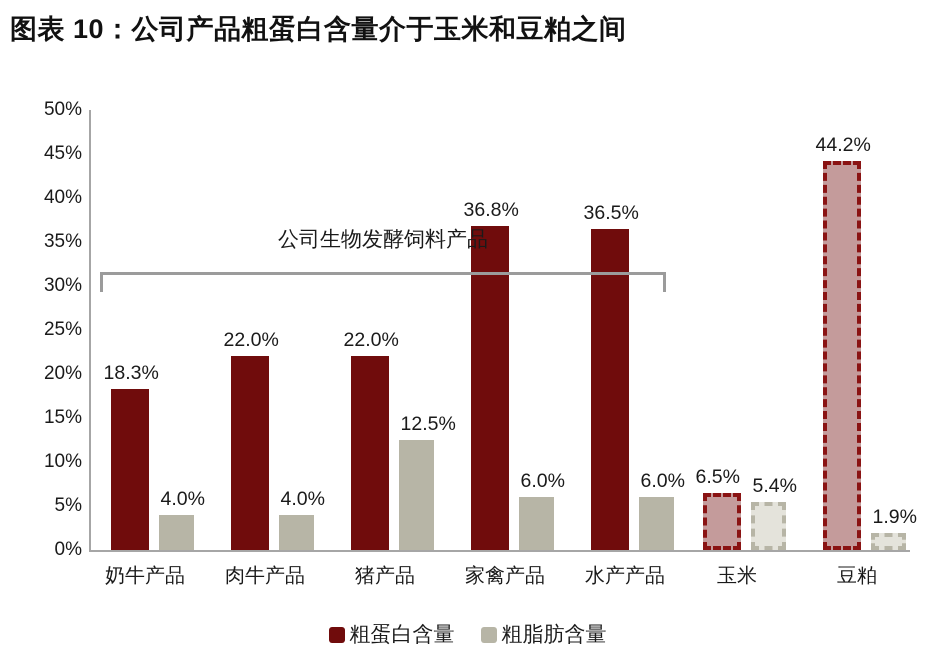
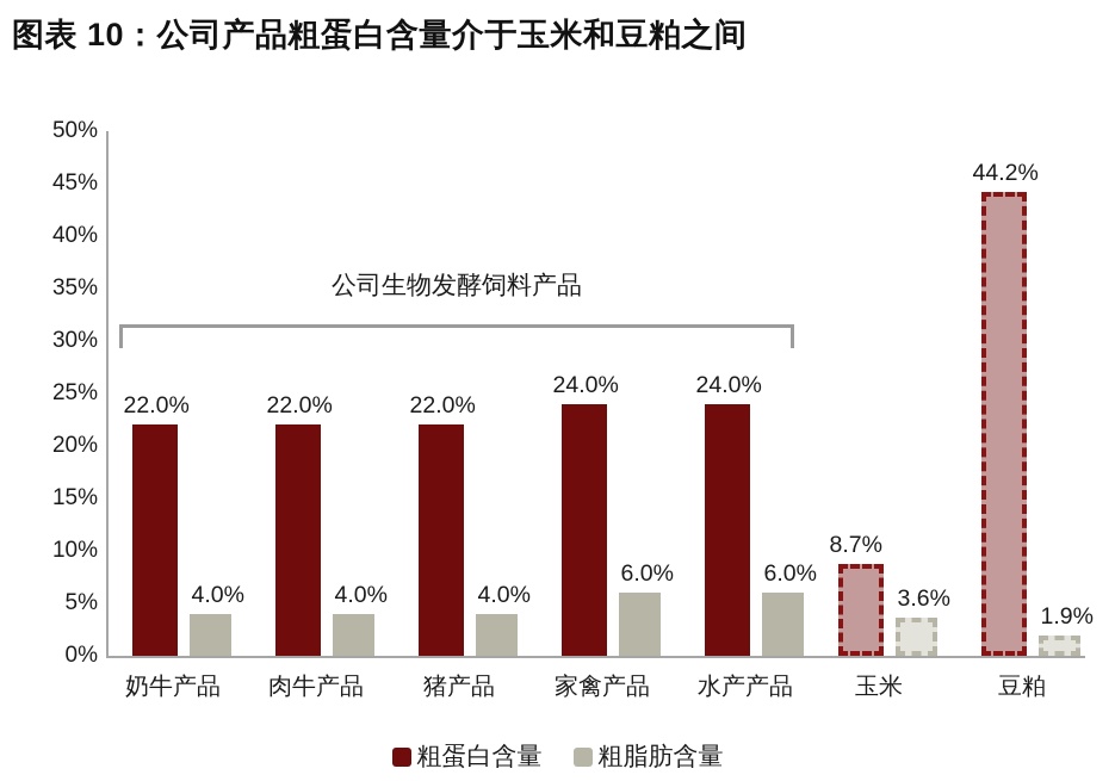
粗蛋白含量/奶牛产品: 18.3% -> 22.0%
粗脂肪含量/猪产品: 12.5% -> 4.0%
粗蛋白含量/家禽产品: 36.8% -> 24.0%
粗蛋白含量/水产产品: 36.5% -> 24.0%
粗蛋白含量/玉米: 6.5% -> 8.7%
粗脂肪含量/玉米: 5.4% -> 3.6%
